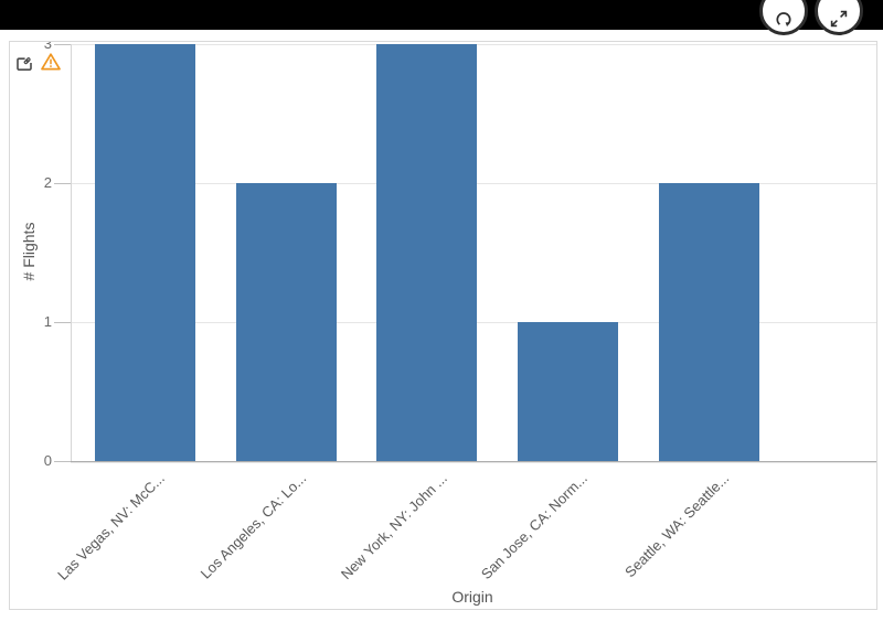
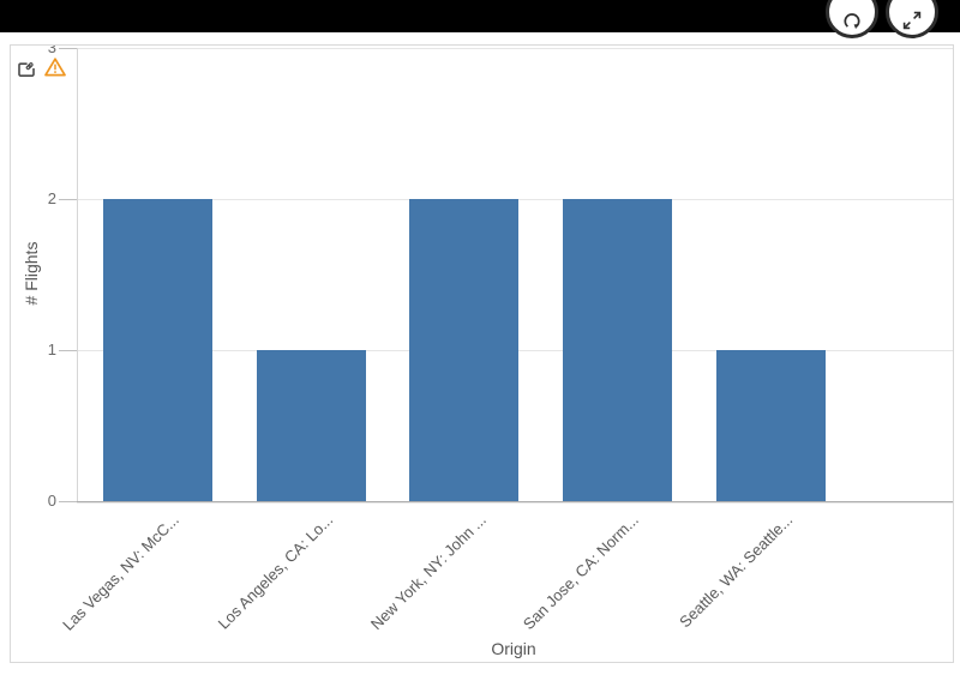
Las Vegas, NV: McC...: 3 -> 2
Los Angeles, CA: Lo...: 2 -> 1
New York, NY: John ...: 3 -> 2
San Jose, CA: Norm...: 1 -> 2
Seattle, WA: Seattle...: 2 -> 1
